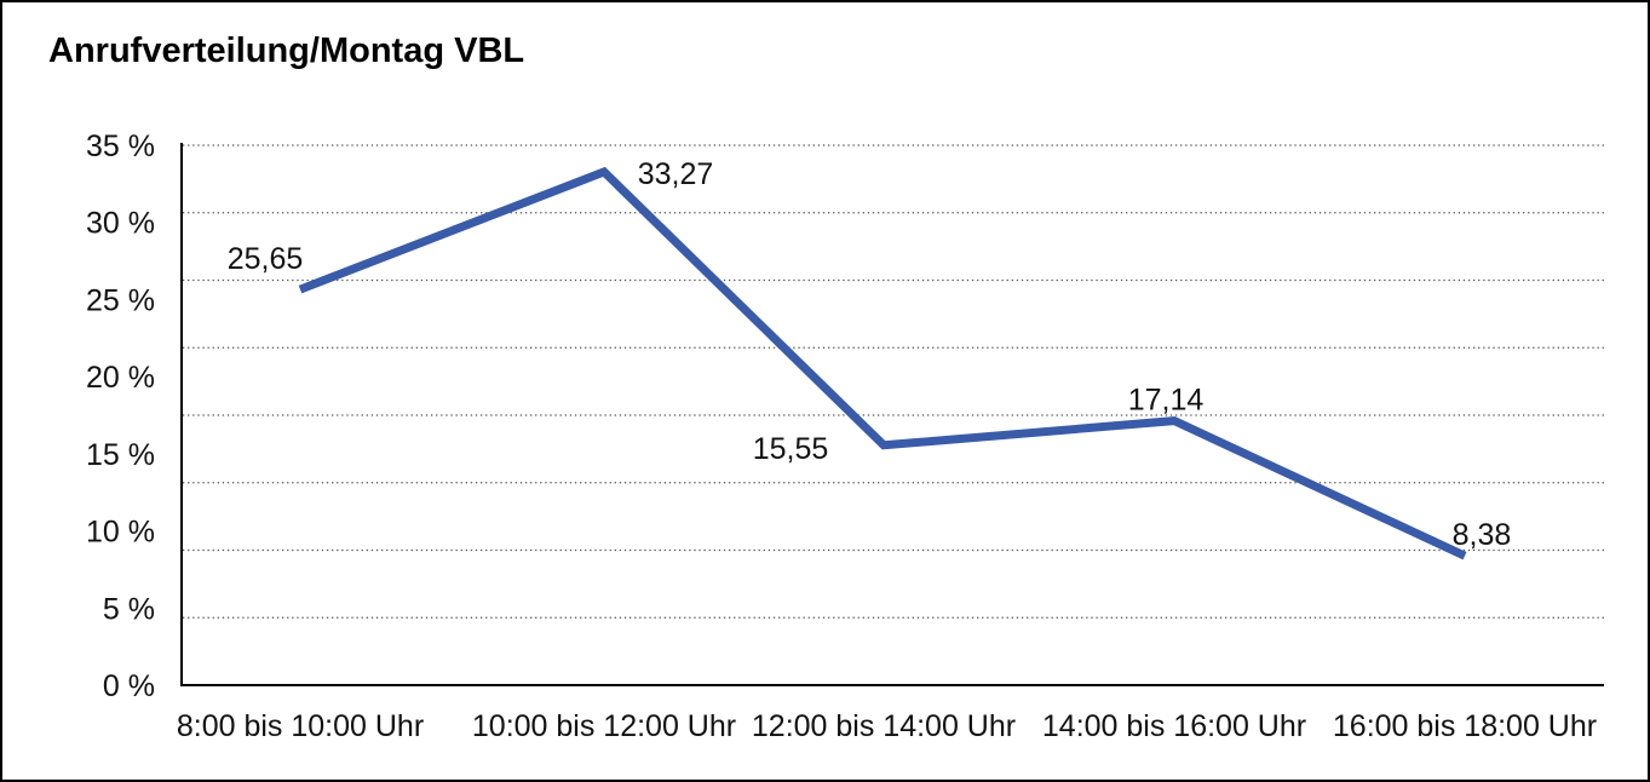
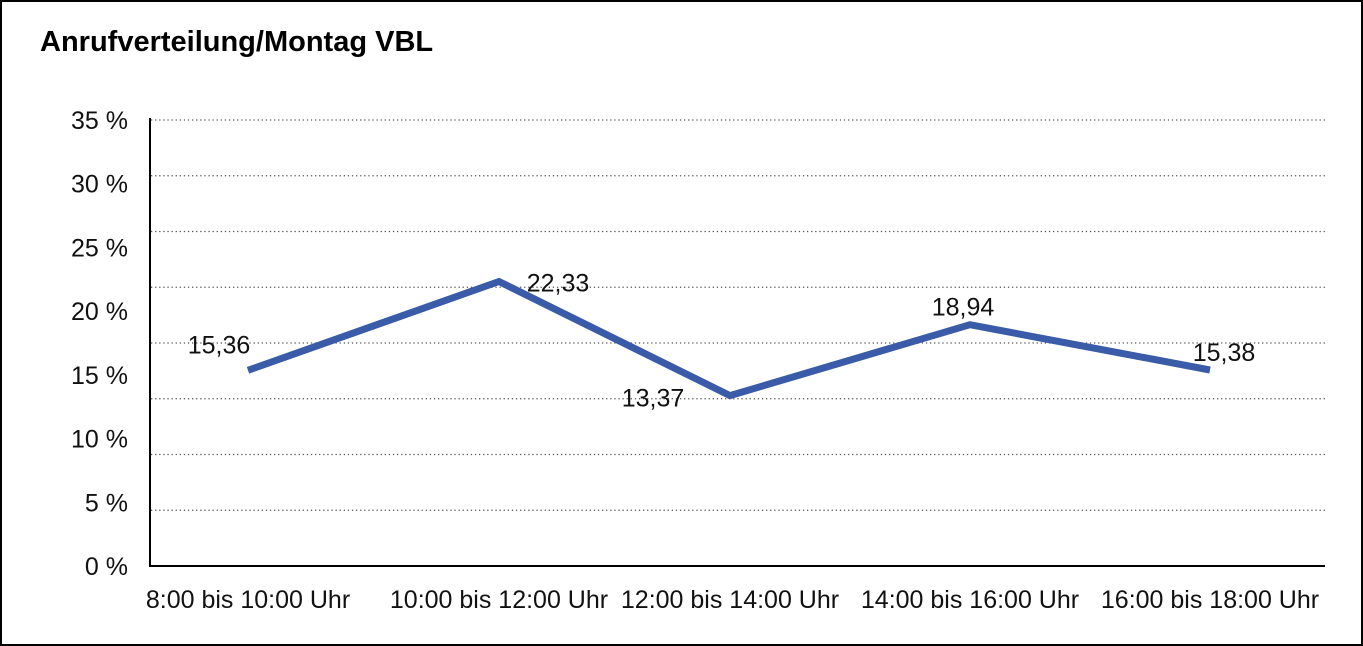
8:00 bis 10:00 Uhr: 25,65 -> 15,36
10:00 bis 12:00 Uhr: 33,27 -> 22,33
12:00 bis 14:00 Uhr: 15,55 -> 13,37
14:00 bis 16:00 Uhr: 17,14 -> 18,94
16:00 bis 18:00 Uhr: 8,38 -> 15,38
